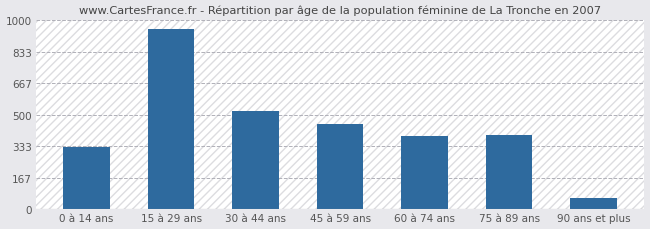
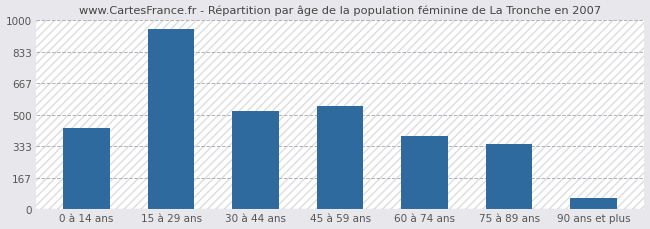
0 à 14 ans: 330 -> 430
45 à 59 ans: 450 -> 550
75 à 89 ans: 390 -> 340
